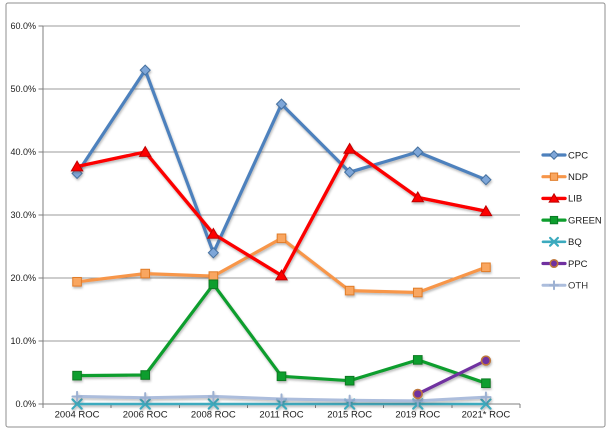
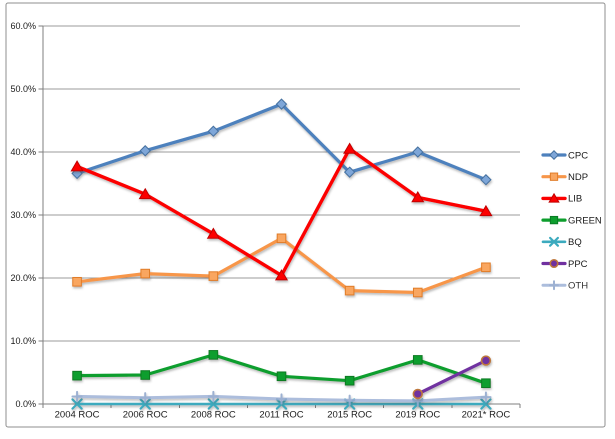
CPC/2006 ROC: 53% -> 40%
LIB/2006 ROC: 40% -> 33%
CPC/2008 ROC: 24% -> 43%
GREEN/2008 ROC: 19% -> 8%
